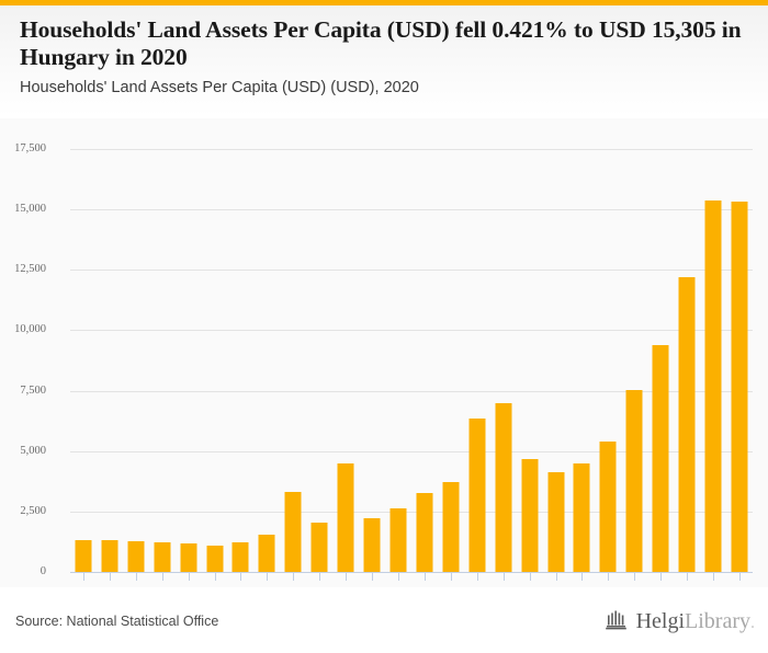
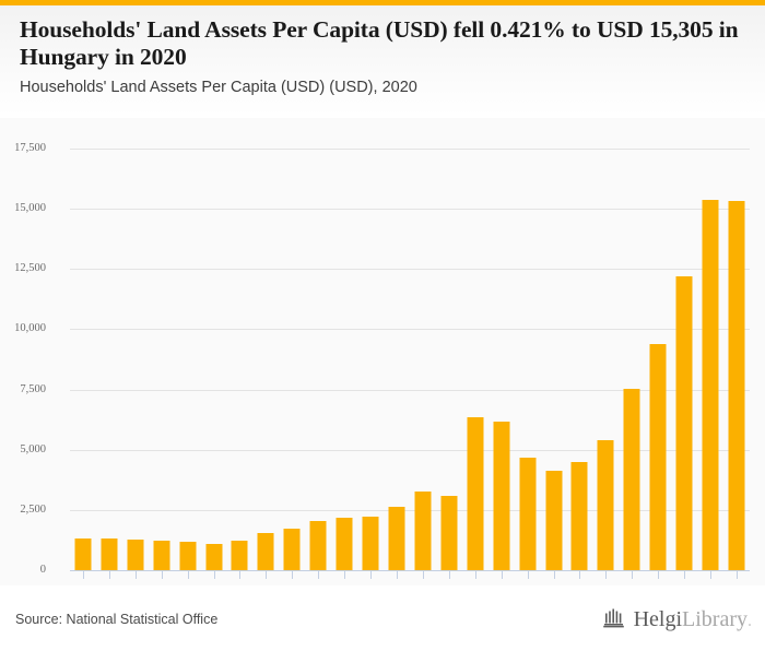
2003: 3300 -> 1700
2005: 4500 -> 2200
2009: 3700 -> 3100
2011: 7000 -> 6200
